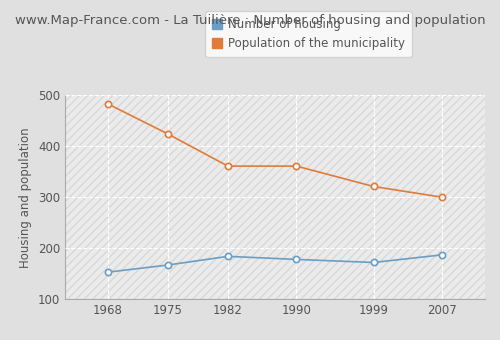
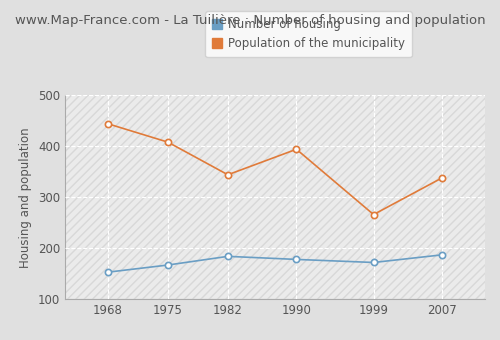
Population of the municipality/1968: 483 -> 444
Population of the municipality/1975: 424 -> 408
Population of the municipality/1982: 361 -> 344
Population of the municipality/1990: 361 -> 394
Population of the municipality/1999: 321 -> 266
Population of the municipality/2007: 300 -> 338
